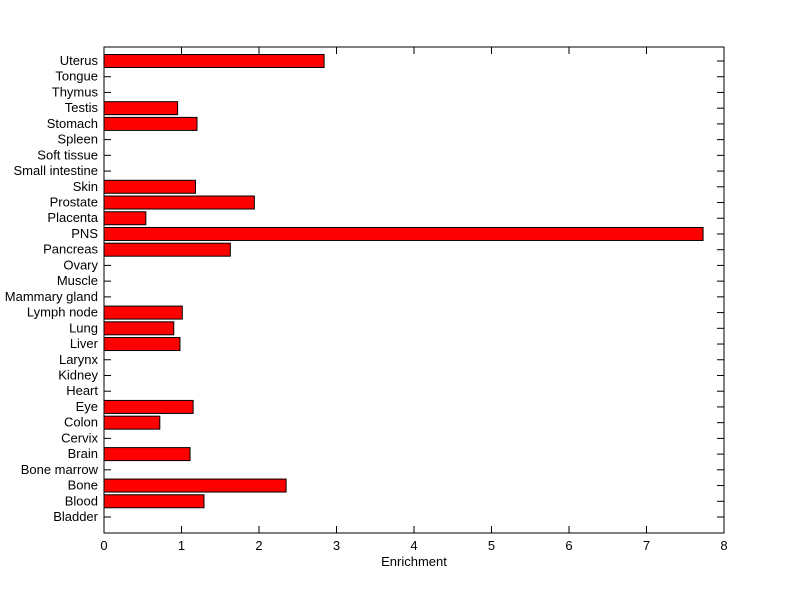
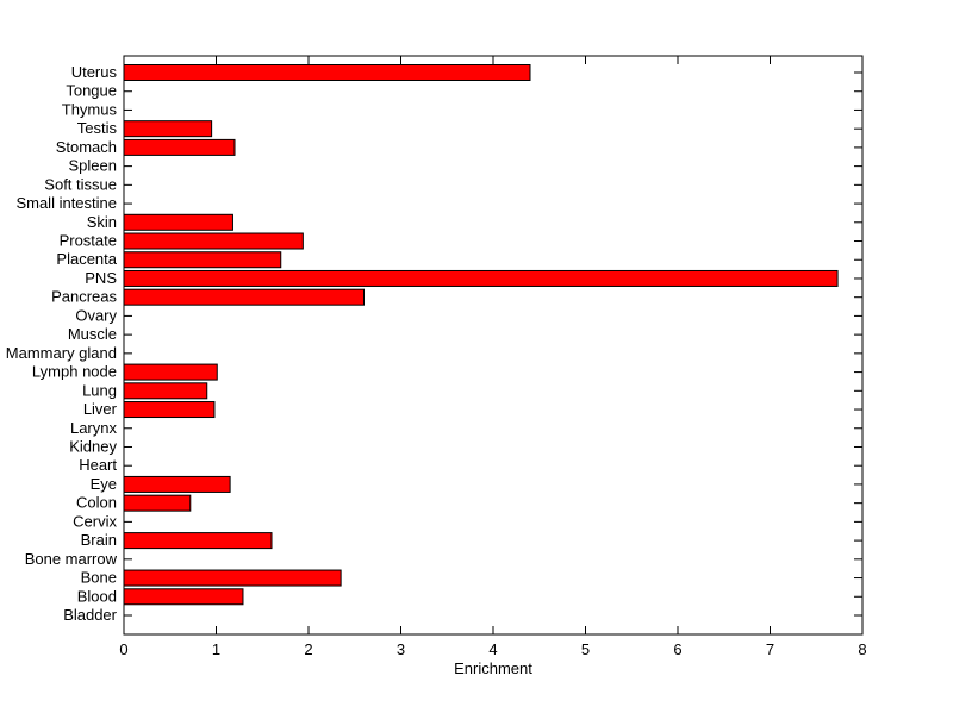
Uterus: 2.8 -> 4.4
Placenta: 0.5 -> 1.7
Pancreas: 1.6 -> 2.6
Brain: 1.1 -> 1.6
